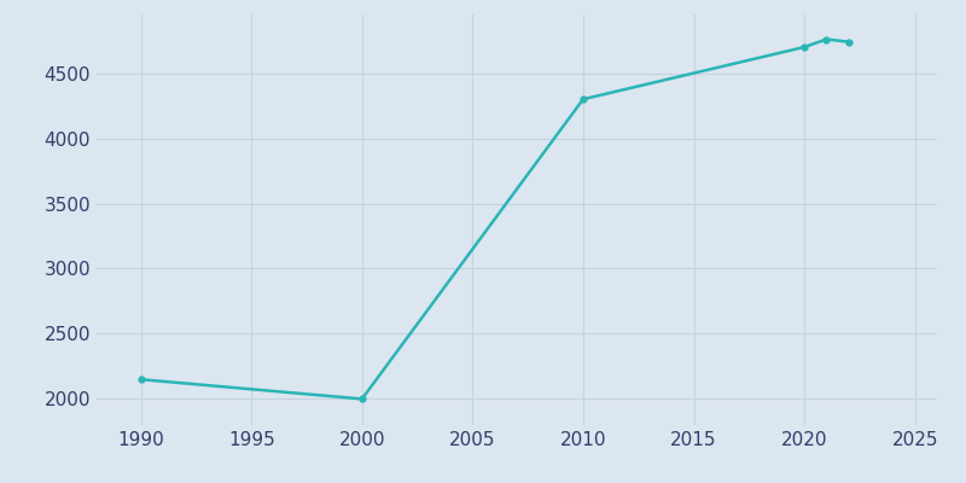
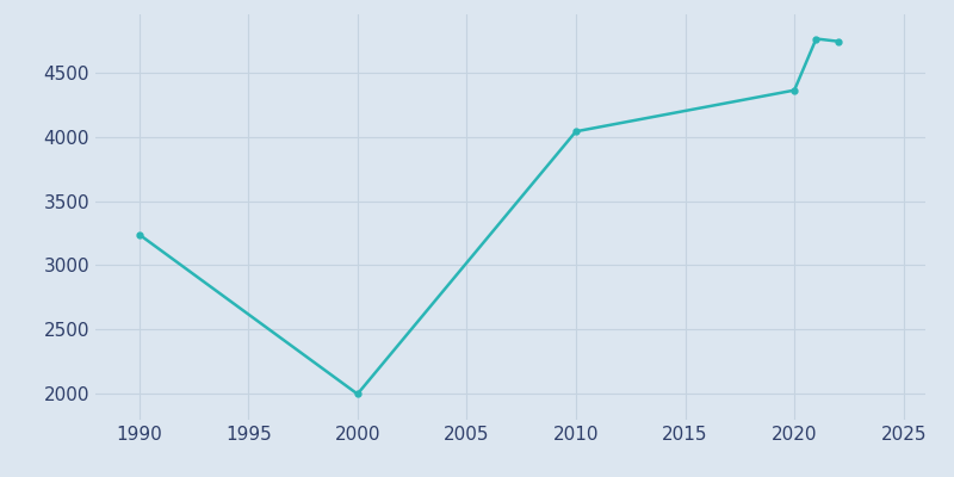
1990: 2150 -> 3240
2010: 4300 -> 4040
2020: 4700 -> 4360
